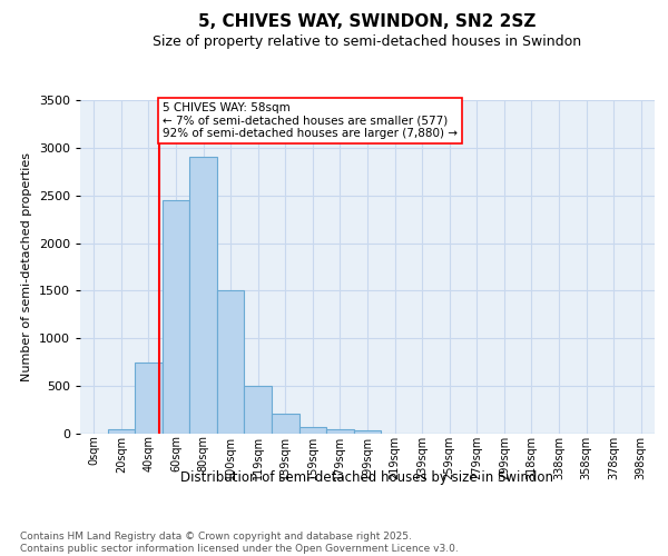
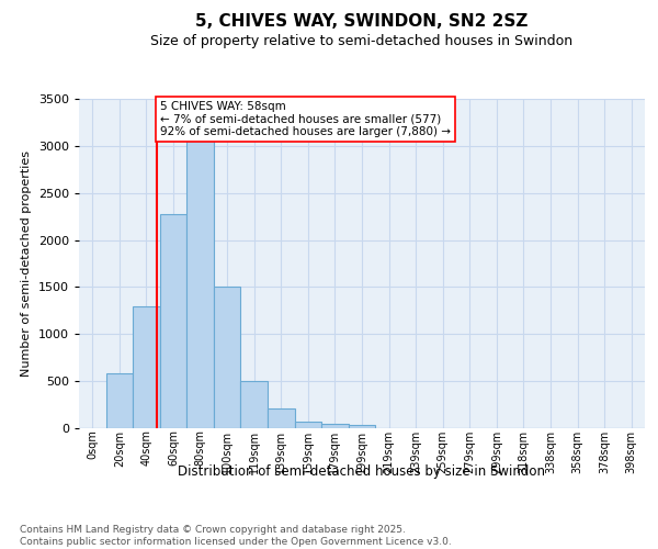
20sqm: 50 -> 580
40sqm: 750 -> 1300
60sqm: 2450 -> 2280
80sqm: 2900 -> 3060
